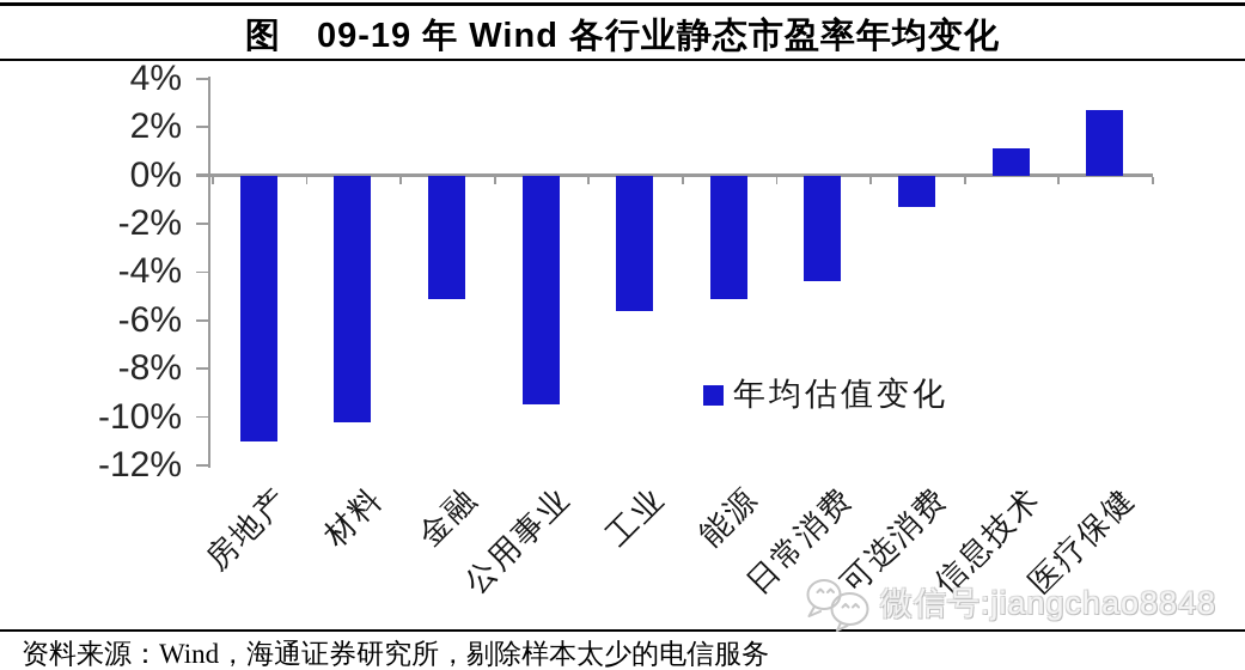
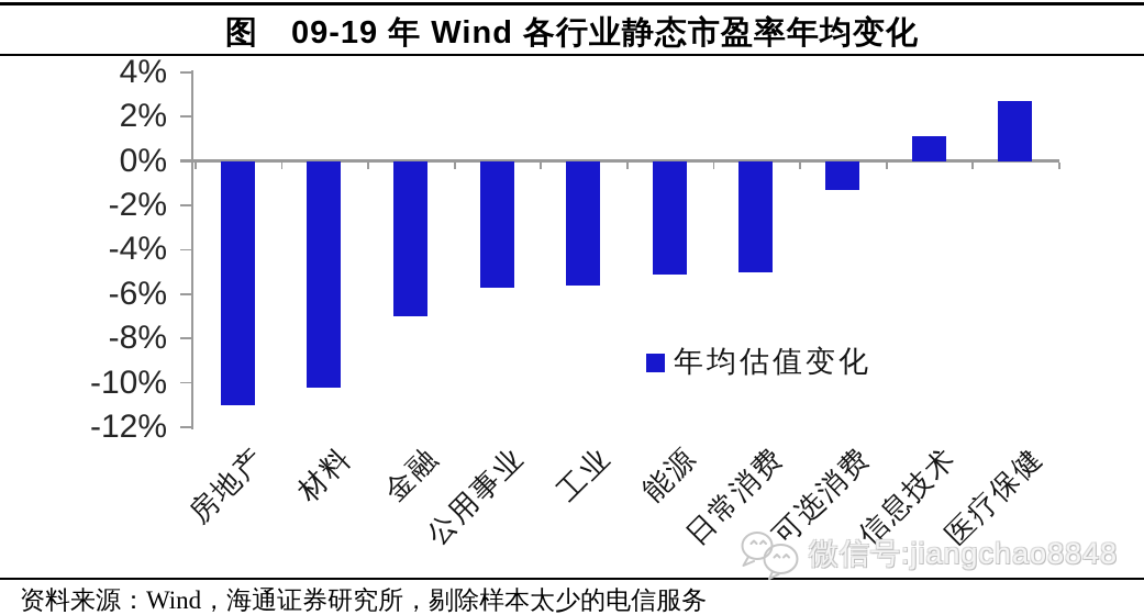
金融: -5.1% -> -7.0%
公用事业: -9.5% -> -5.7%
日常消费: -4.4% -> -5.0%
